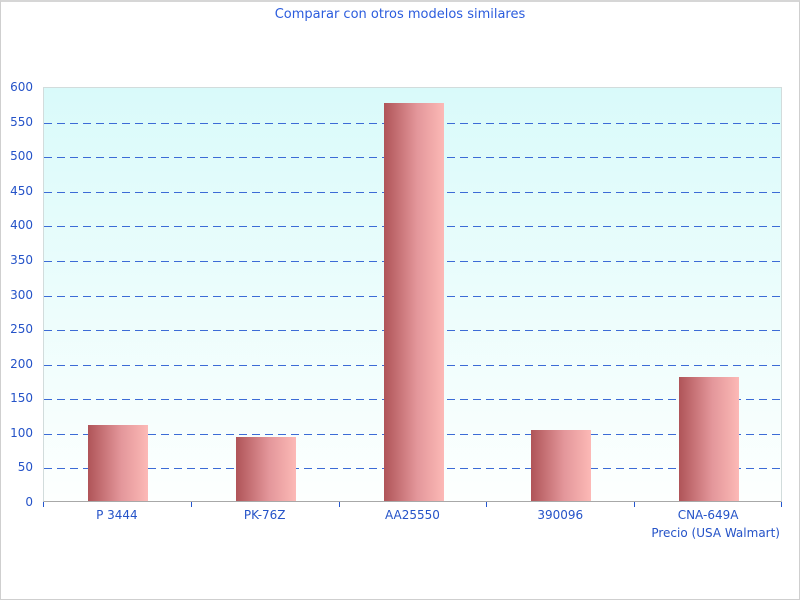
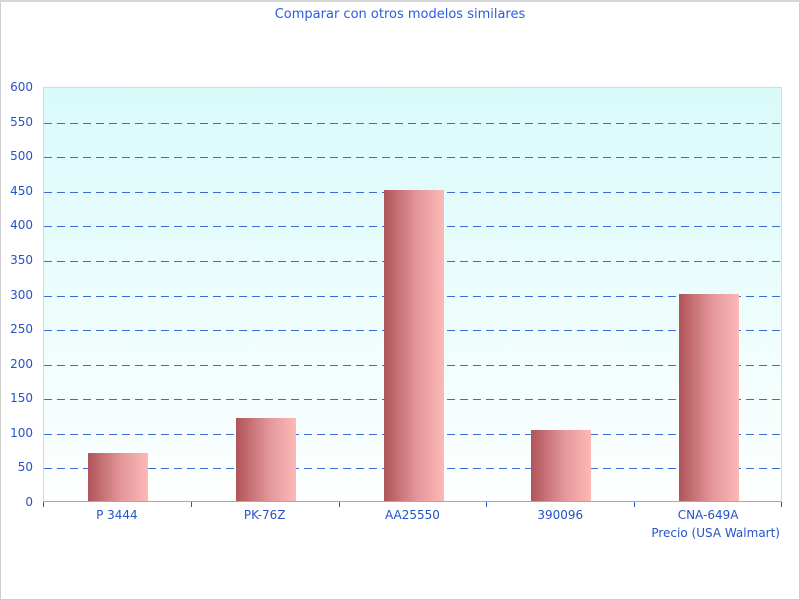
P 3444: 110 -> 70
PK-76Z: 90 -> 120
AA25550: 580 -> 450
CNA-649A: 180 -> 300
